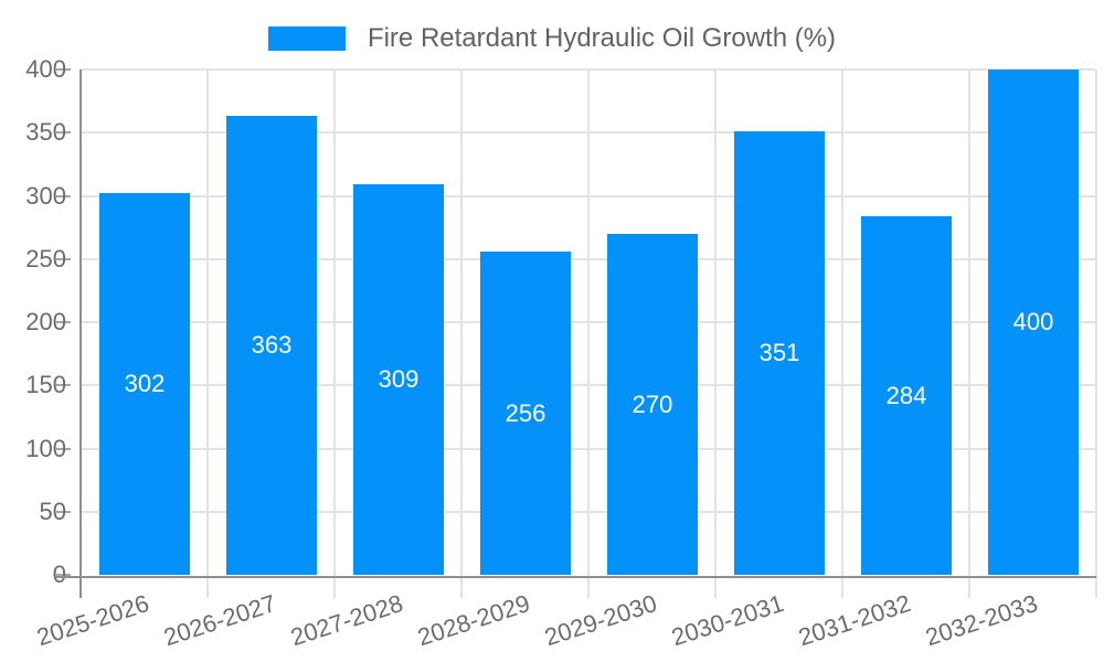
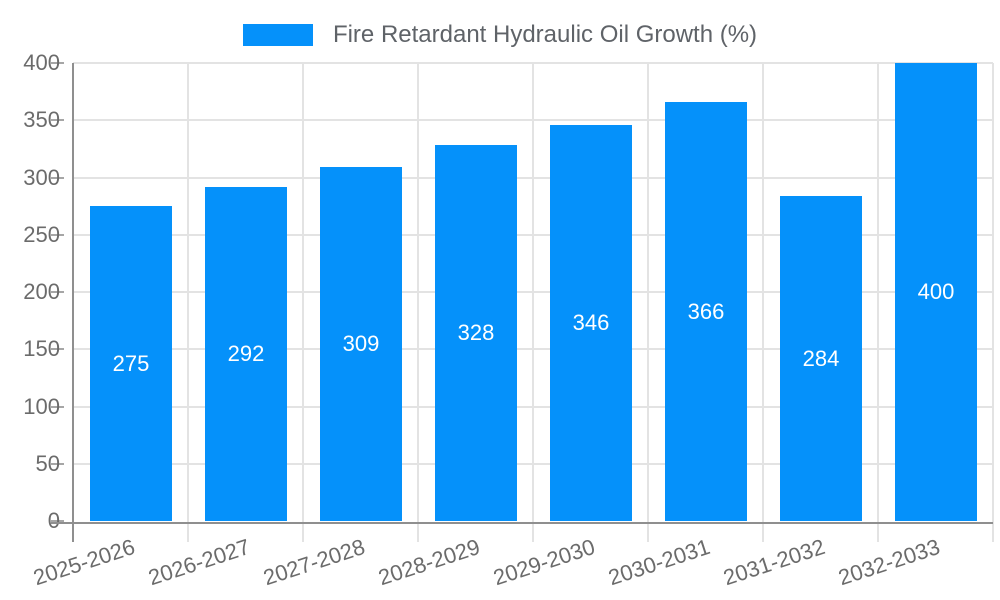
2025-2026: 302 -> 275
2026-2027: 363 -> 292
2028-2029: 256 -> 328
2029-2030: 270 -> 346
2030-2031: 351 -> 366
